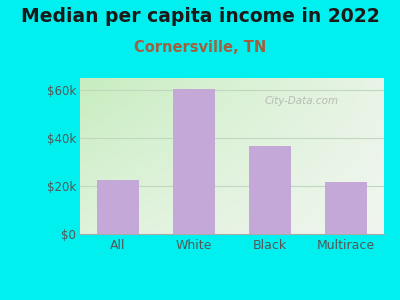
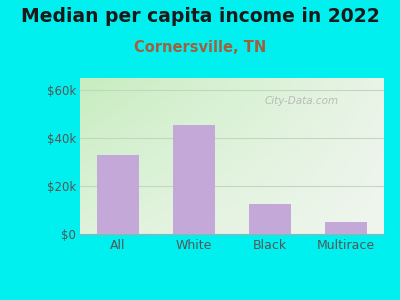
All: $22.5k -> $33.0k
White: $60.5k -> $45.5k
Black: $36.5k -> $12.5k
Multirace: $21.5k -> $5.0k
